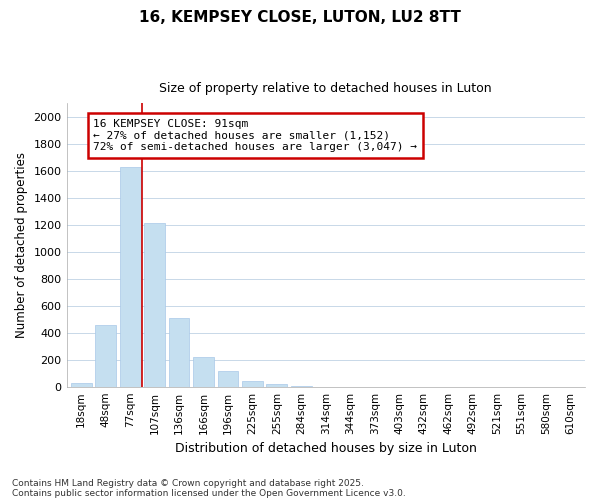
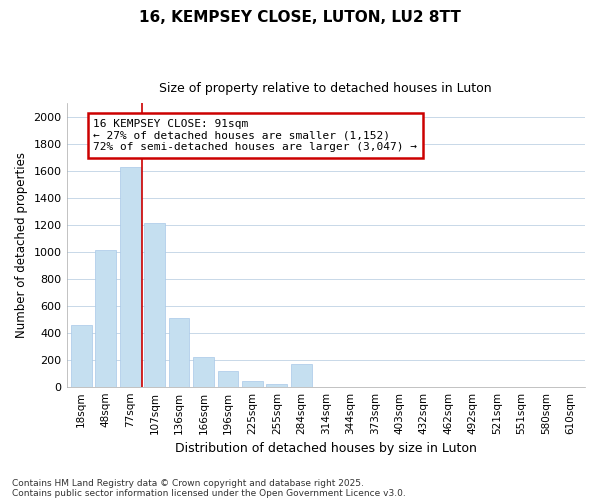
18sqm: 30 -> 460
48sqm: 460 -> 1010
284sqm: 0 -> 170
